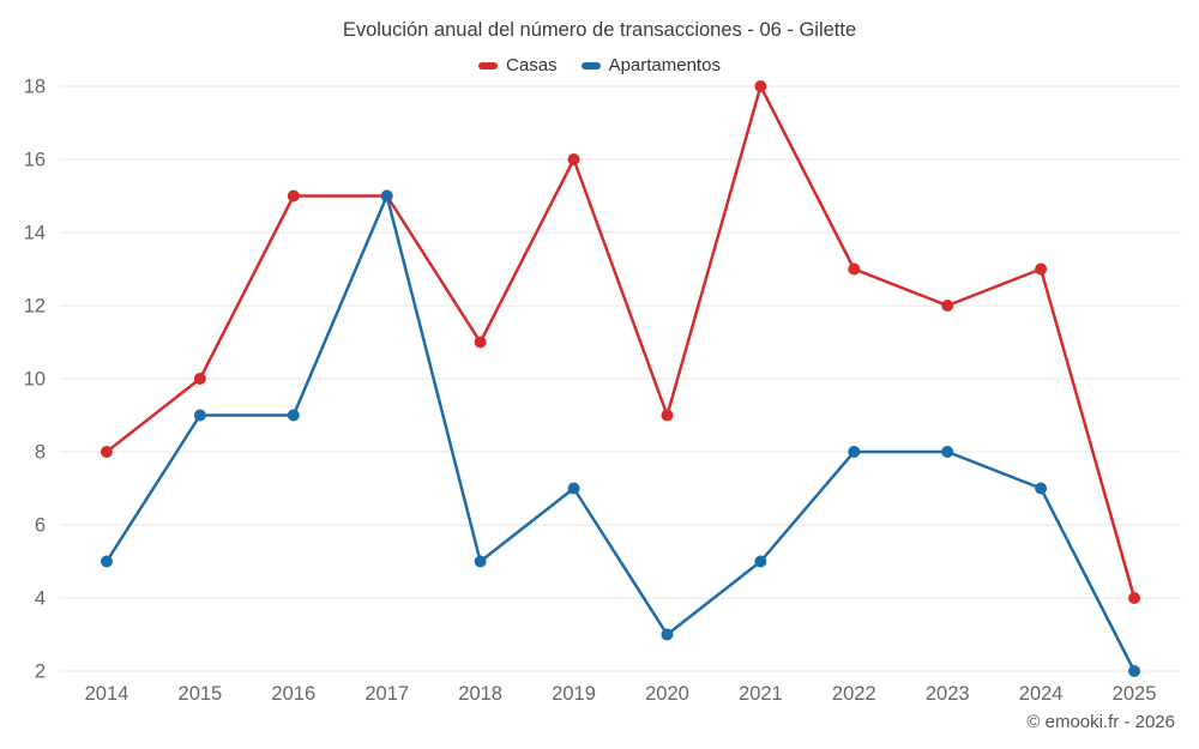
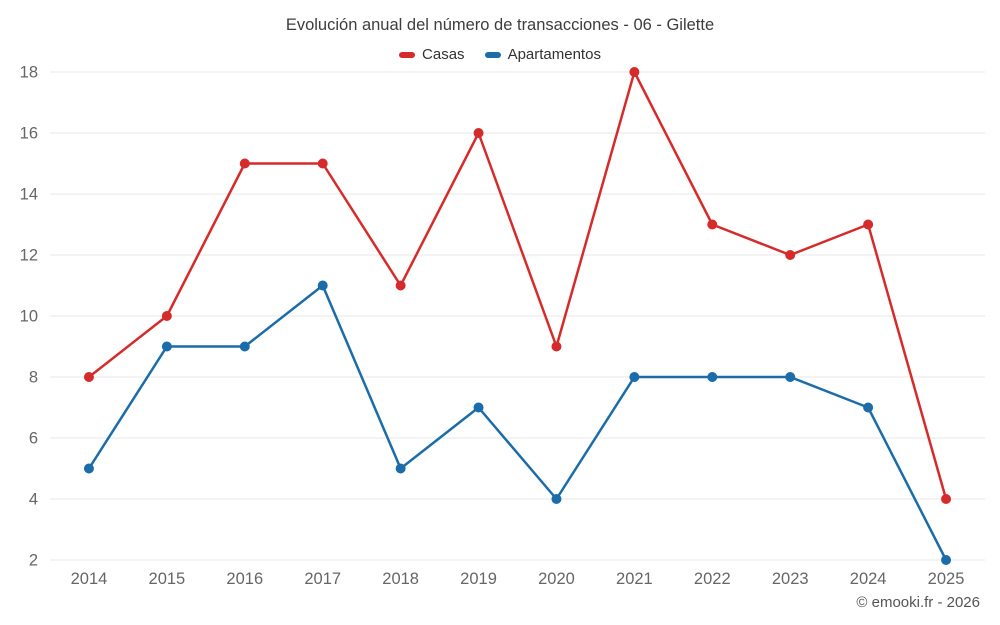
Apartamentos/2017: 15 -> 11
Apartamentos/2020: 3 -> 4
Apartamentos/2021: 5 -> 8
